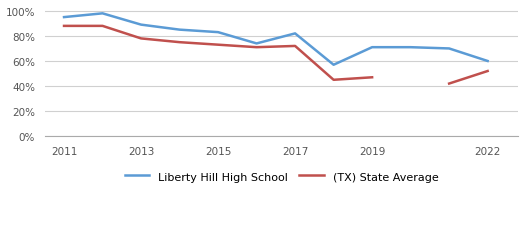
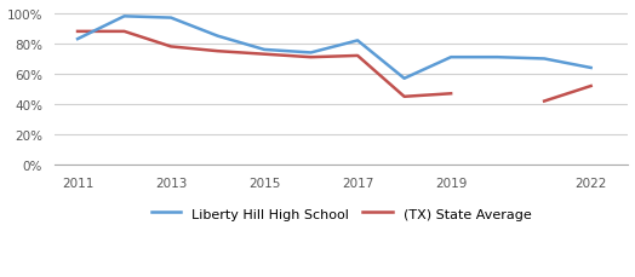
Liberty Hill High School/2011: 95% -> 83%
Liberty Hill High School/2013: 89% -> 97%
Liberty Hill High School/2015: 83% -> 76%
Liberty Hill High School/2022: 60% -> 64%
